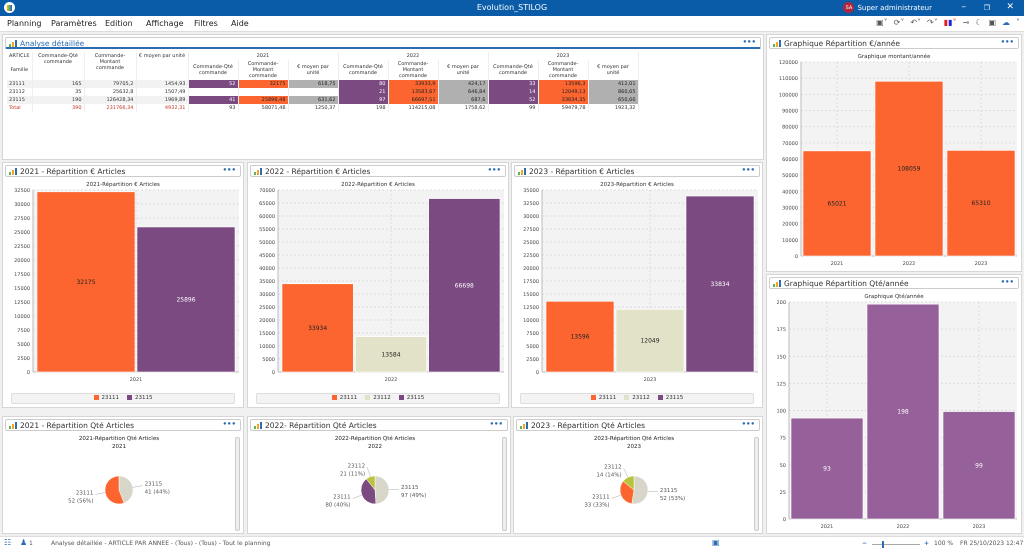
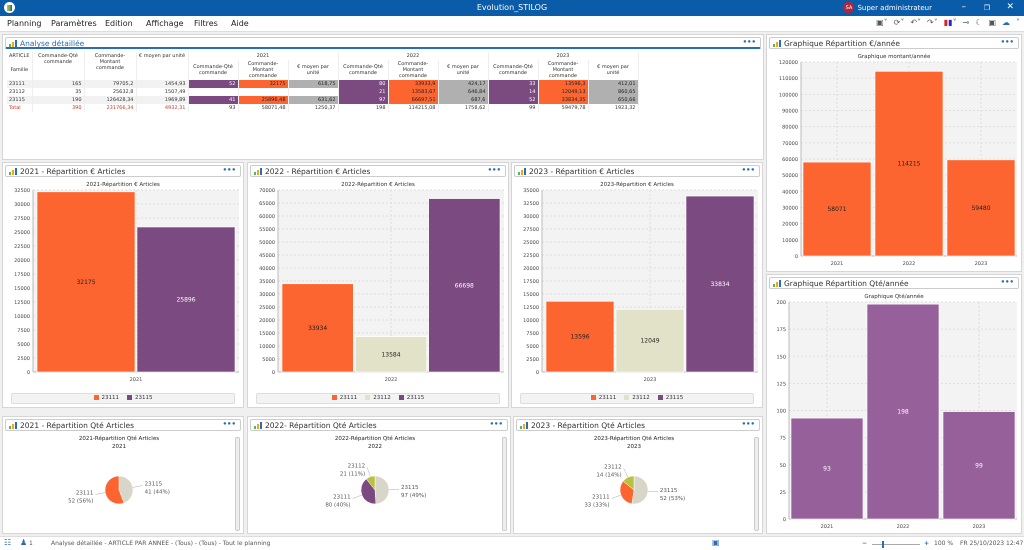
Graphique montant/année/2021: 65021 -> 58071
Graphique montant/année/2022: 108059 -> 114215
Graphique montant/année/2023: 65310 -> 59480
